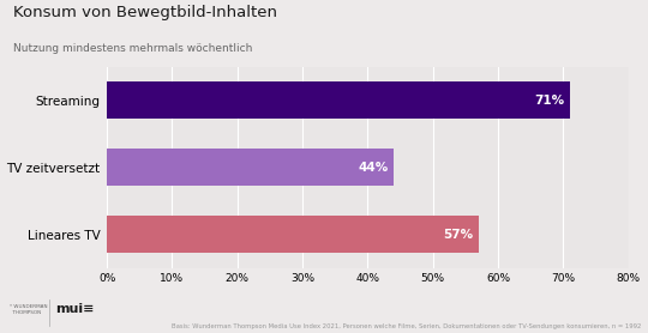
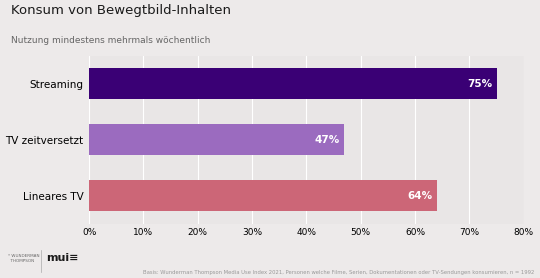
Streaming: 71% -> 75%
TV zeitversetzt: 44% -> 47%
Lineares TV: 57% -> 64%
